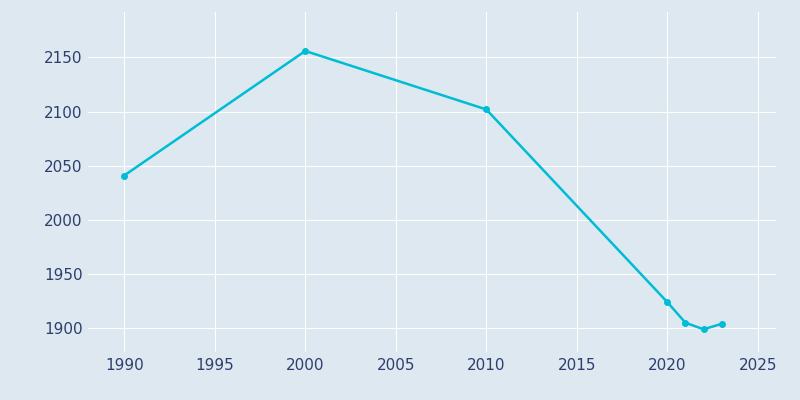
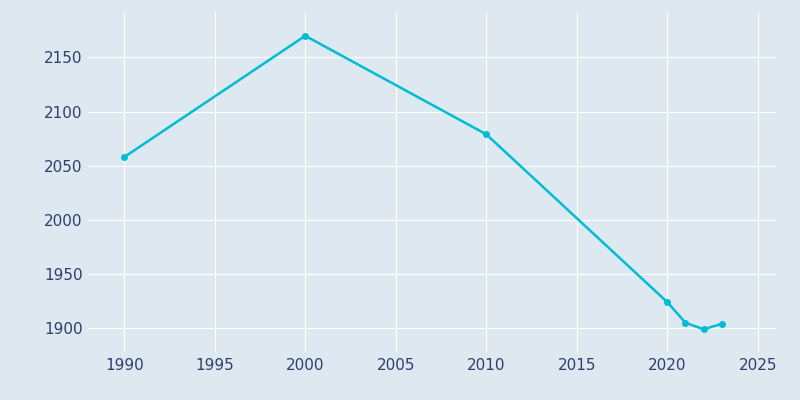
1990: 2041 -> 2058
2000: 2156 -> 2170
2010: 2102 -> 2079
